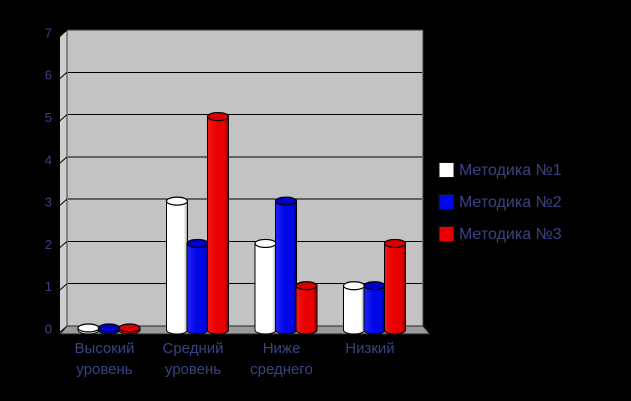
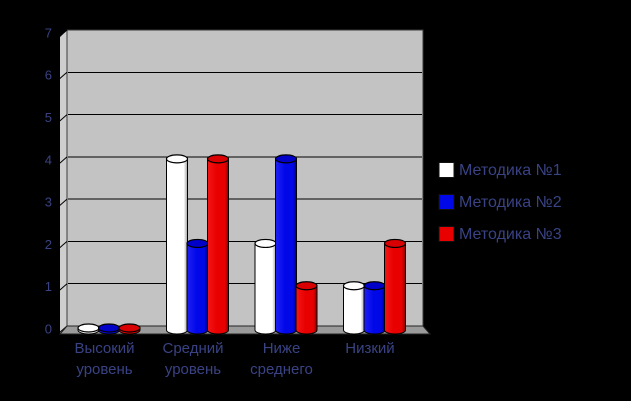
Методика №1/Средний уровень: 3 -> 4
Методика №3/Средний уровень: 5 -> 4
Методика №2/Ниже среднего: 3 -> 4
